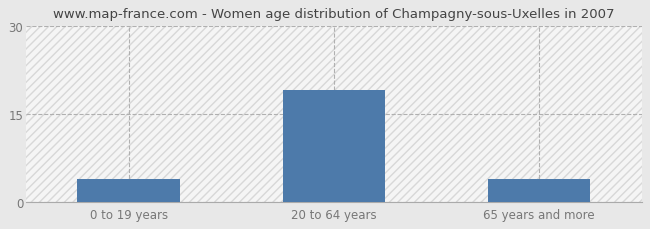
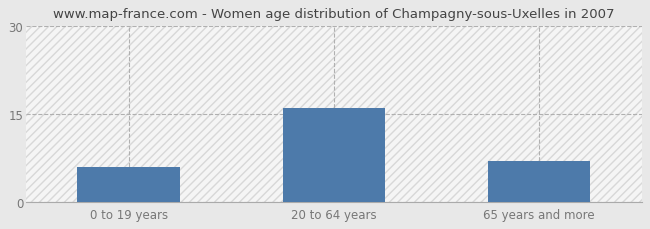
0 to 19 years: 4 -> 6
20 to 64 years: 19 -> 16
65 years and more: 4 -> 7
